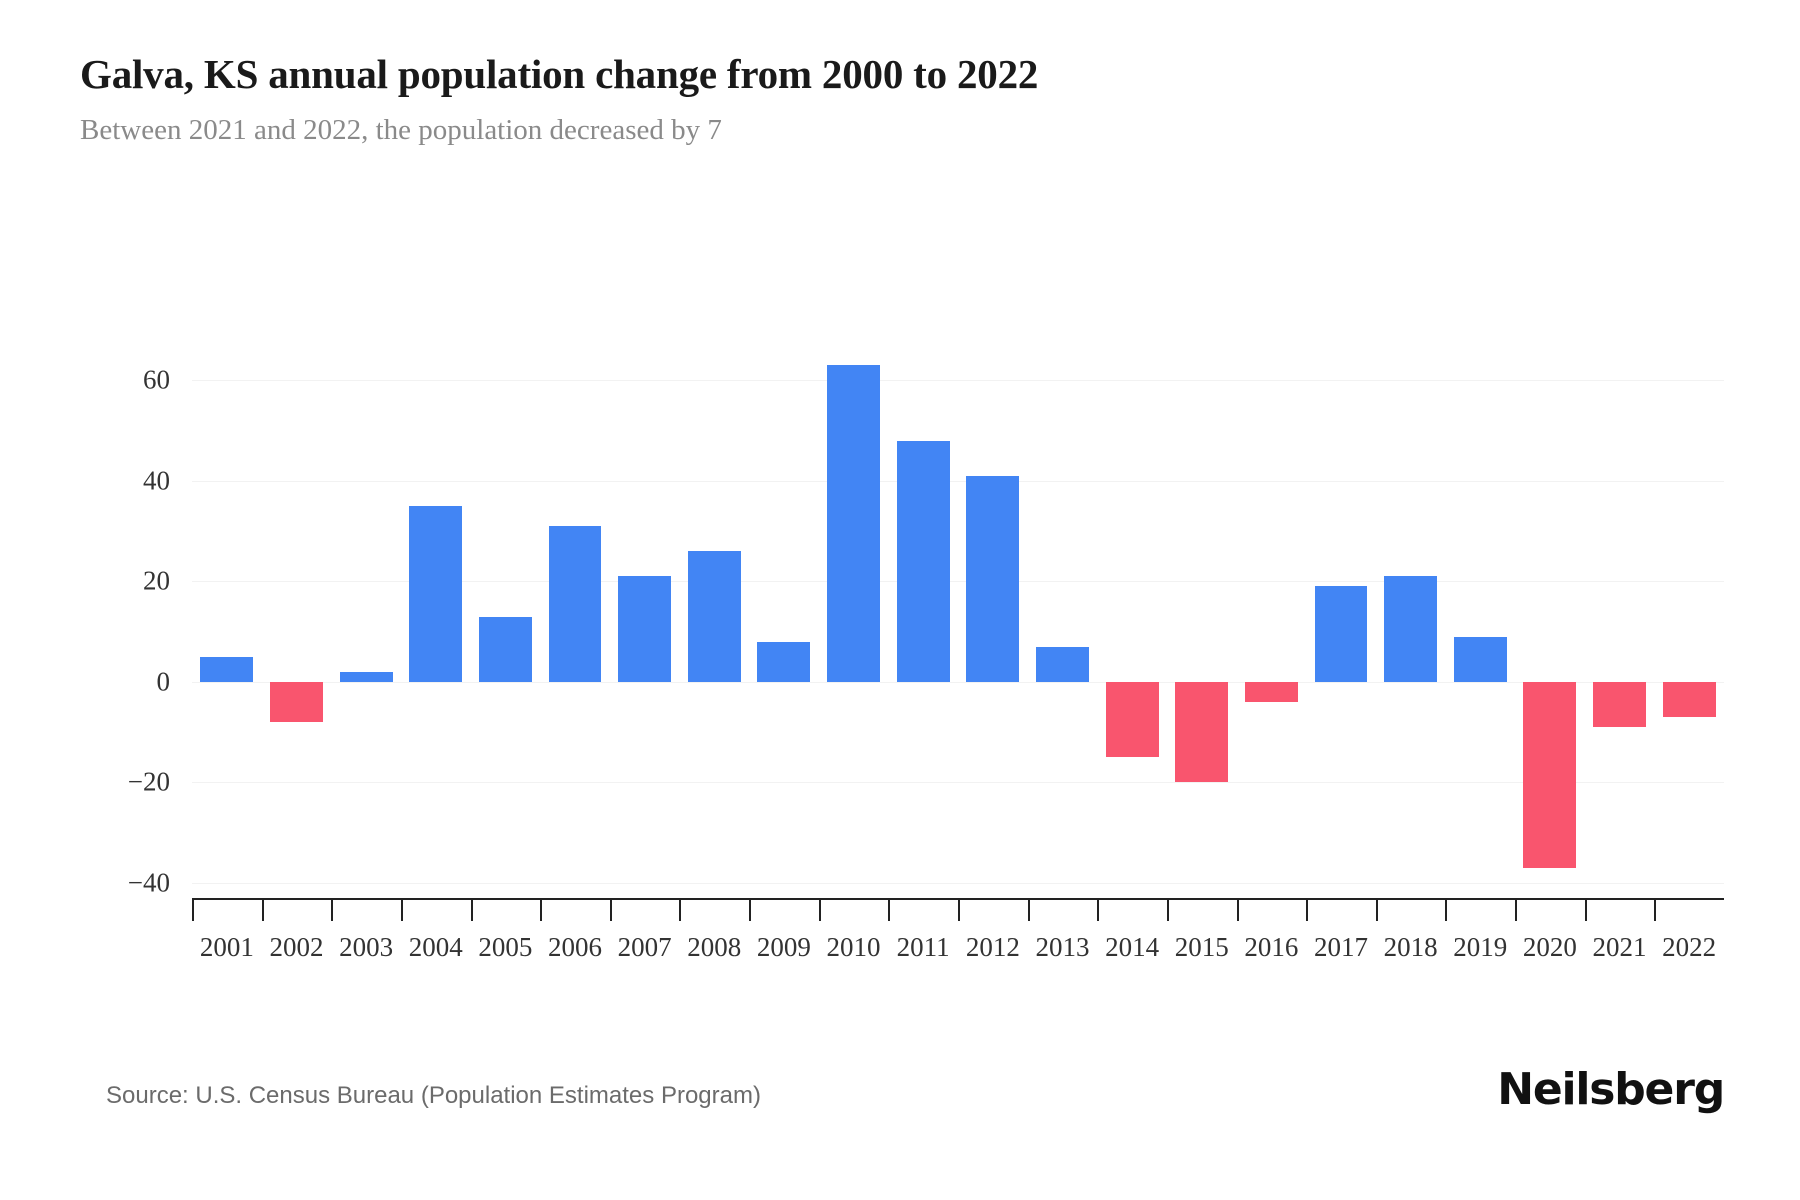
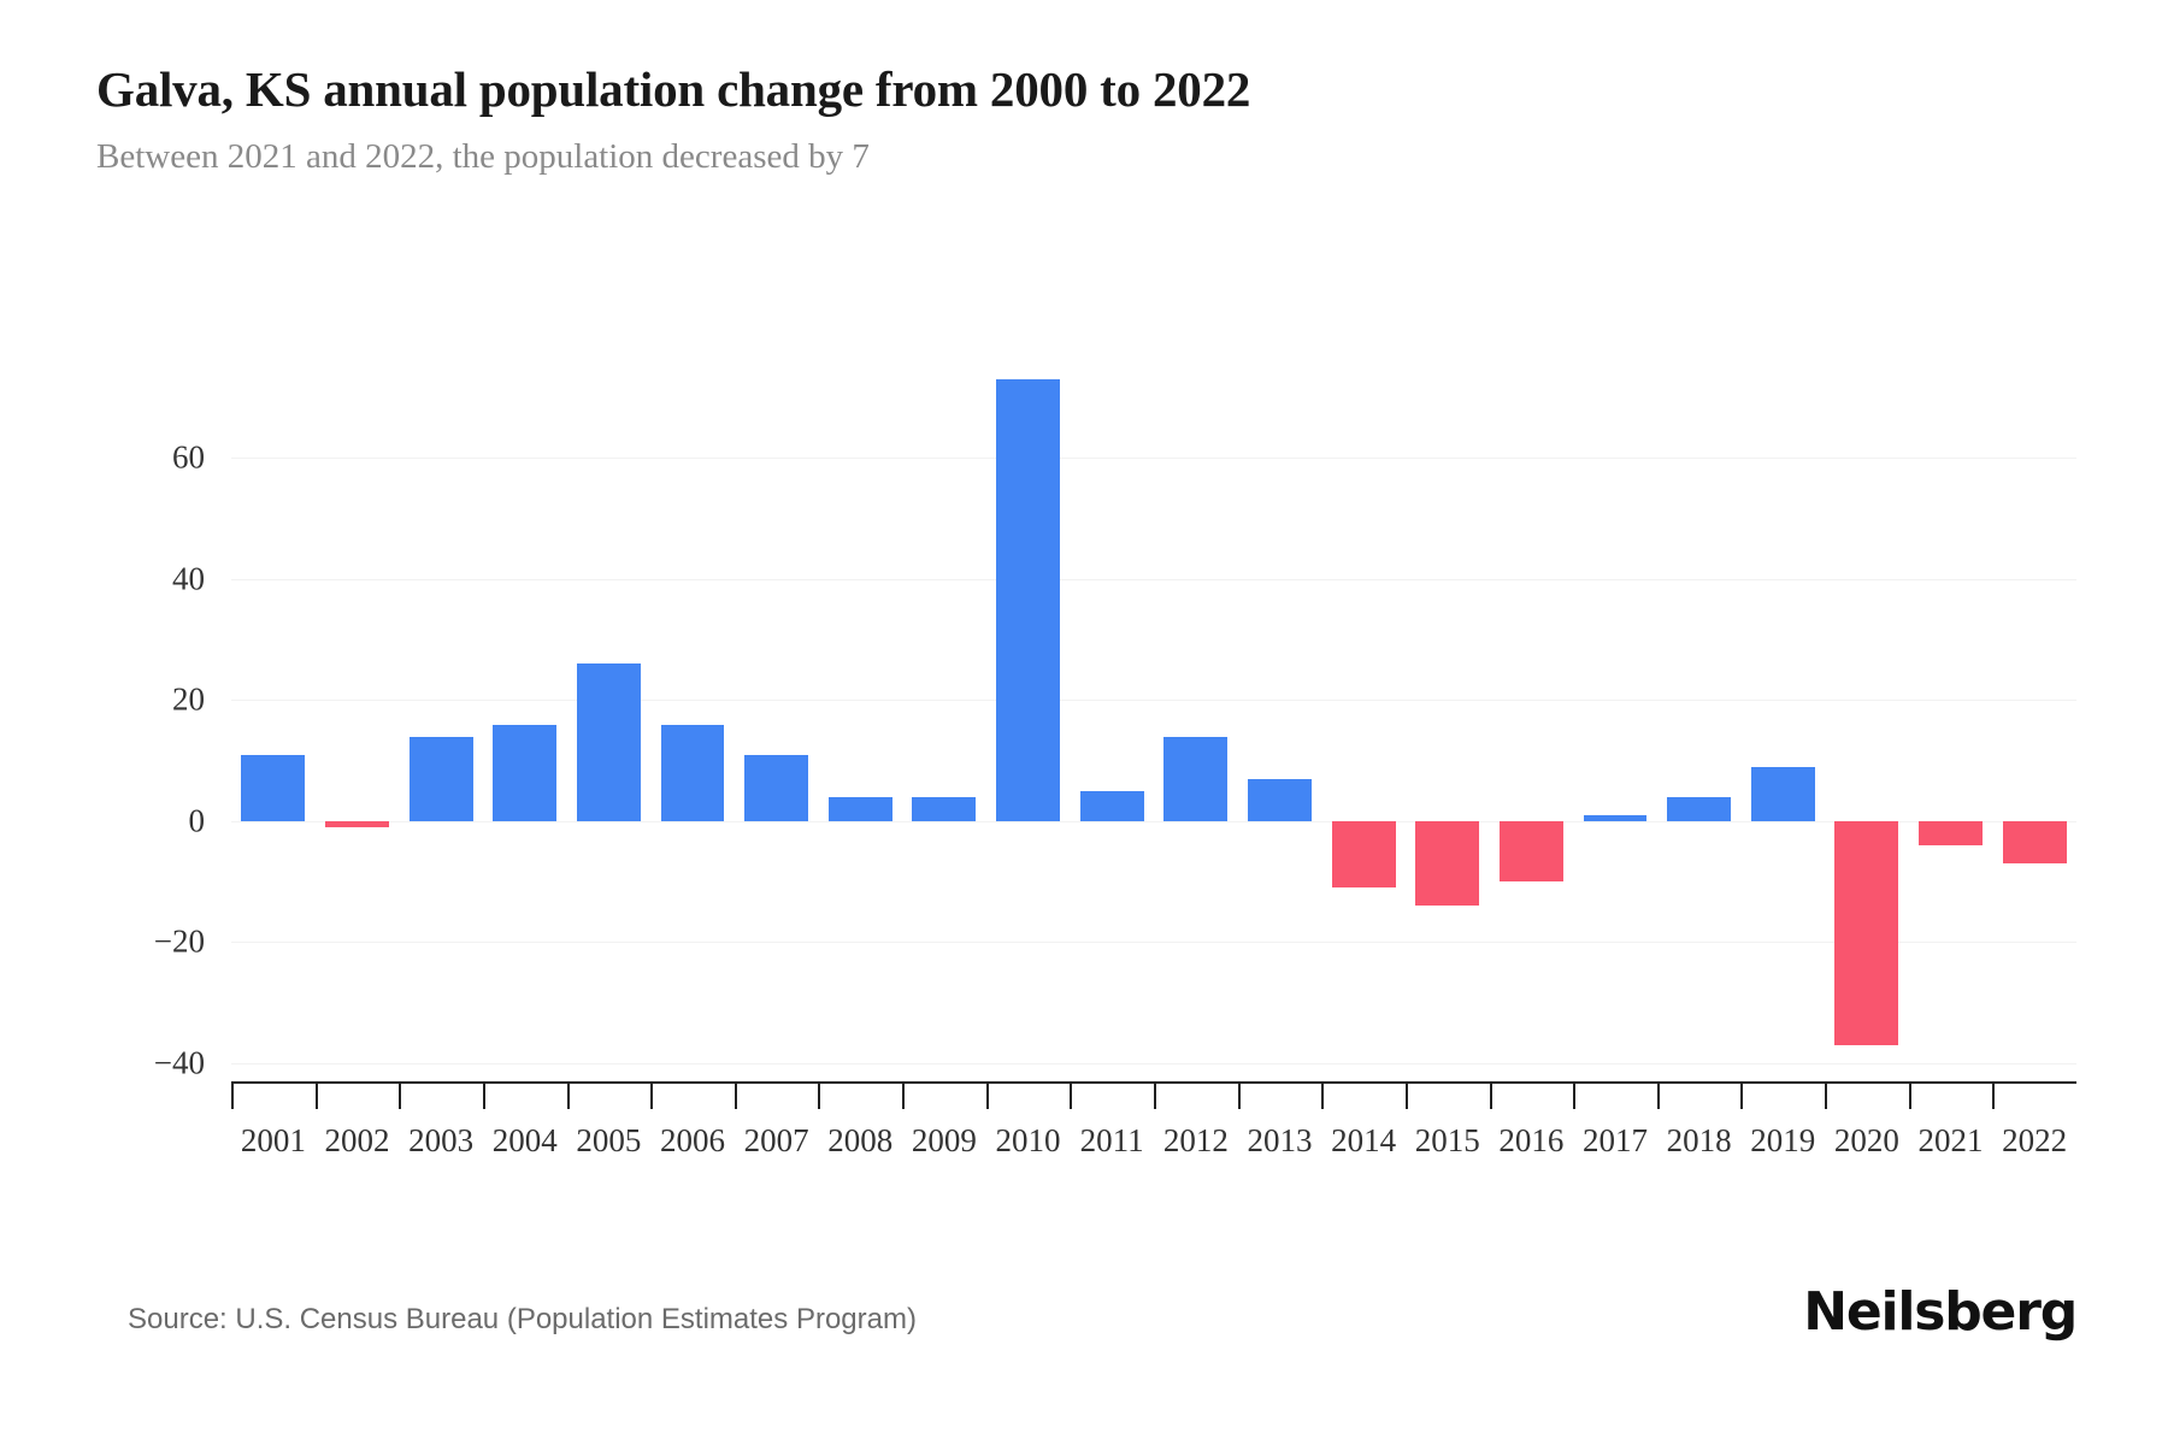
2001: 5 -> 11
2002: -8 -> -1
2003: 2 -> 14
2004: 35 -> 16
2005: 13 -> 26
2006: 31 -> 16
2007: 21 -> 11
2008: 26 -> 4
2009: 8 -> 4
2010: 63 -> 73
2011: 48 -> 5
2012: 41 -> 14
2014: -15 -> -11
2015: -20 -> -14
2016: -4 -> -10
2017: 19 -> 1
2018: 21 -> 4
2021: -9 -> -4
